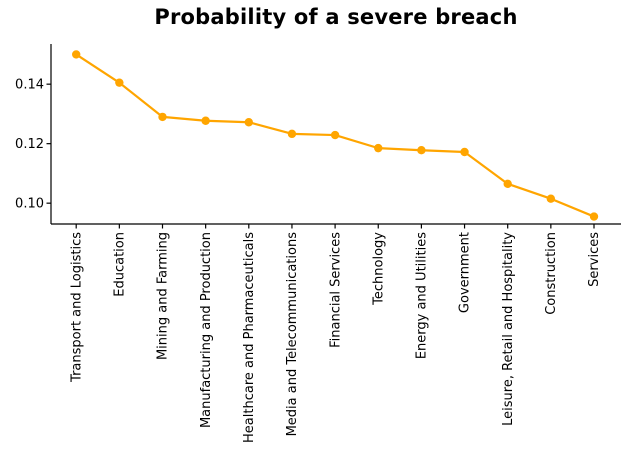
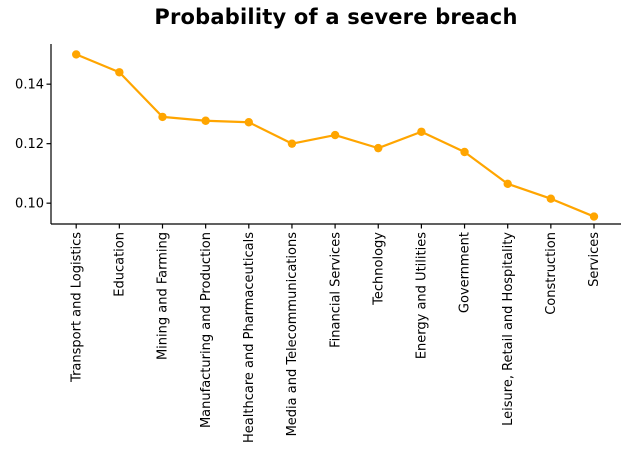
Education: 0.141 -> 0.144
Media and Telecommunications: 0.123 -> 0.120
Energy and Utilities: 0.118 -> 0.124
